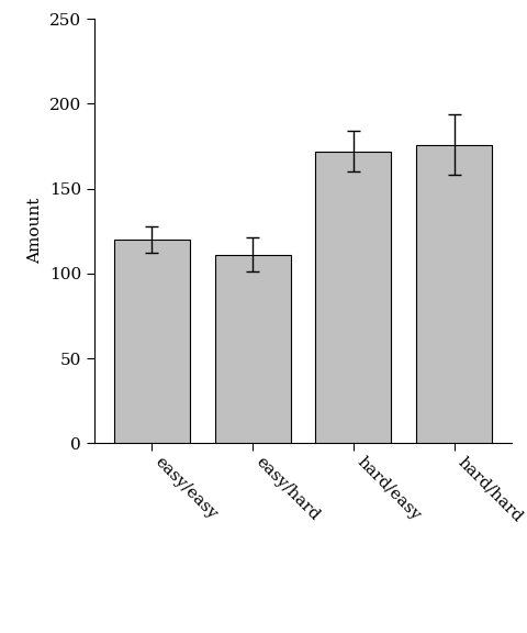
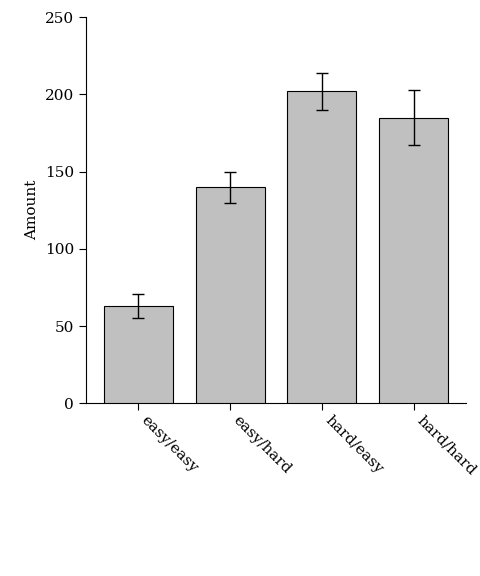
easy/easy: 120 -> 63
easy/hard: 111 -> 140
hard/easy: 172 -> 202
hard/hard: 176 -> 185
